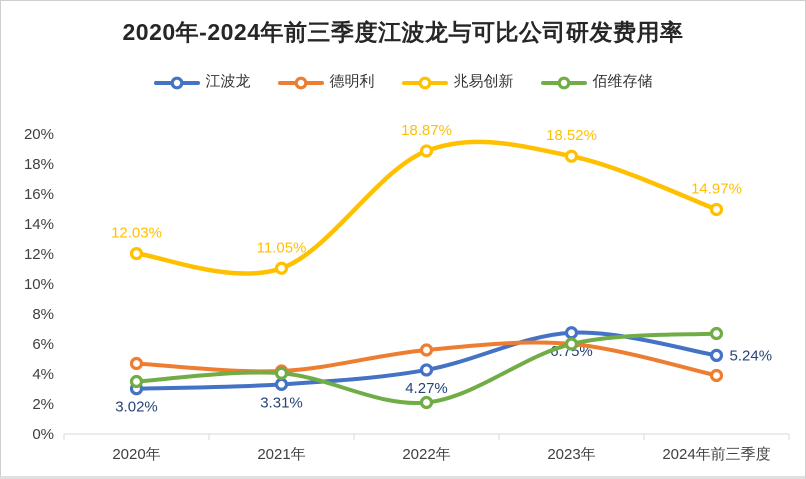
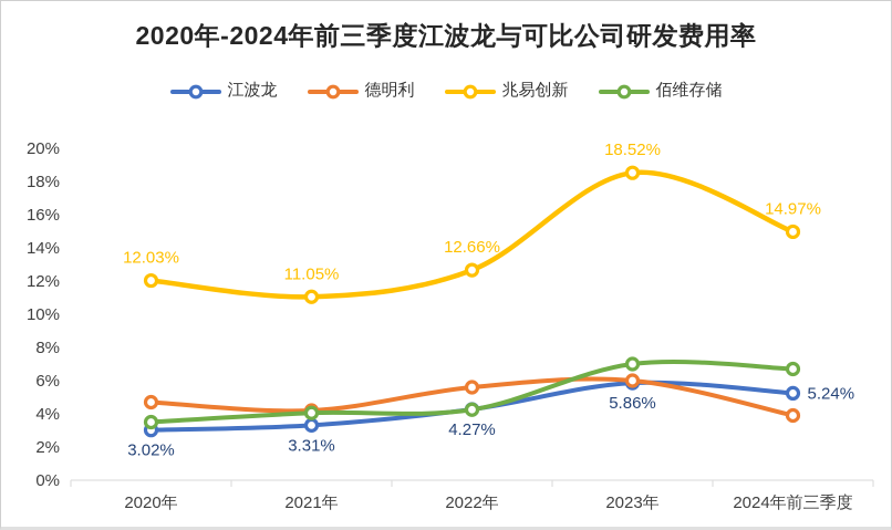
兆易创新/2022年: 18.87% -> 12.66%
佰维存储/2022年: 2.1% -> 4.2%
江波龙/2023年: 6.75% -> 5.86%
佰维存储/2023年: 6.0% -> 7.0%
